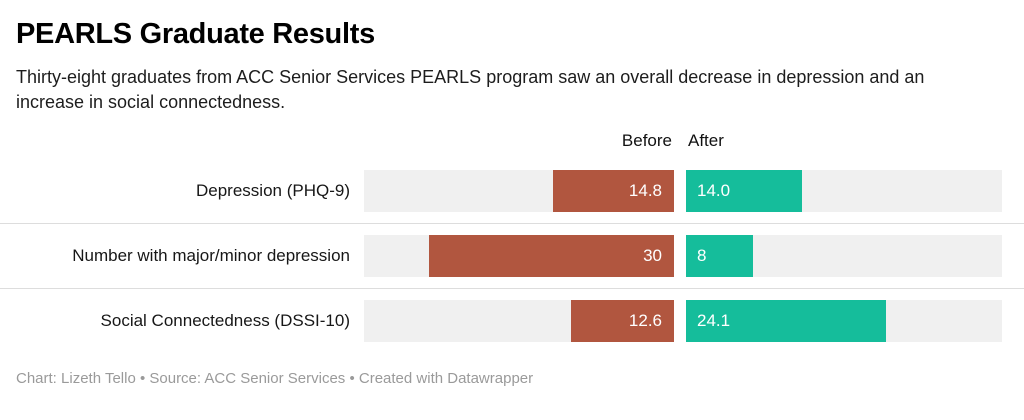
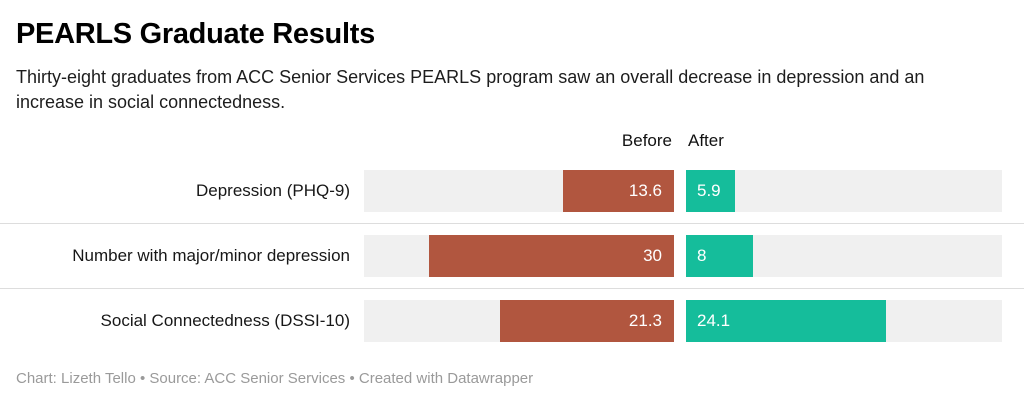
Before/Depression (PHQ-9): 14.8 -> 13.6
After/Depression (PHQ-9): 14.0 -> 5.9
Before/Social Connectedness (DSSI-10): 12.6 -> 21.3
